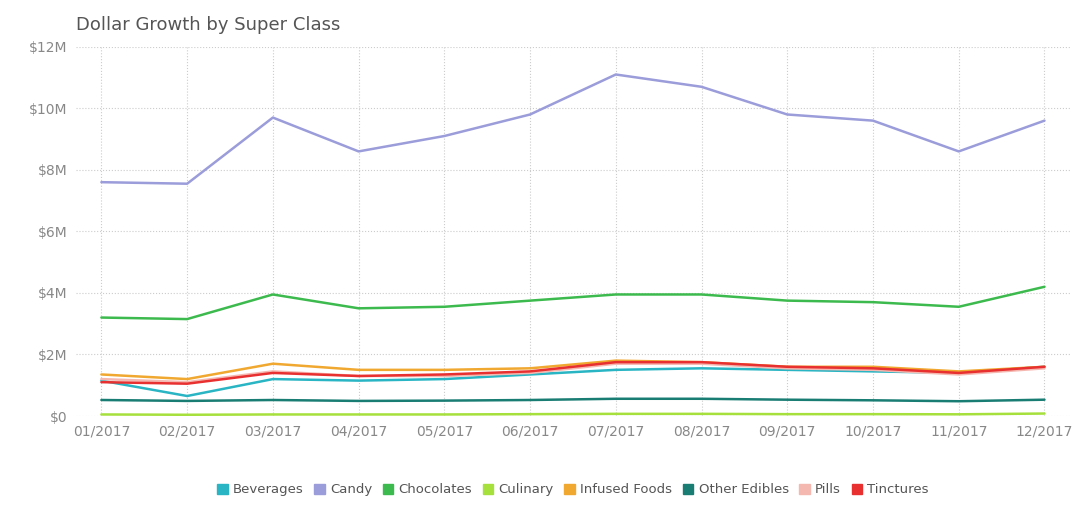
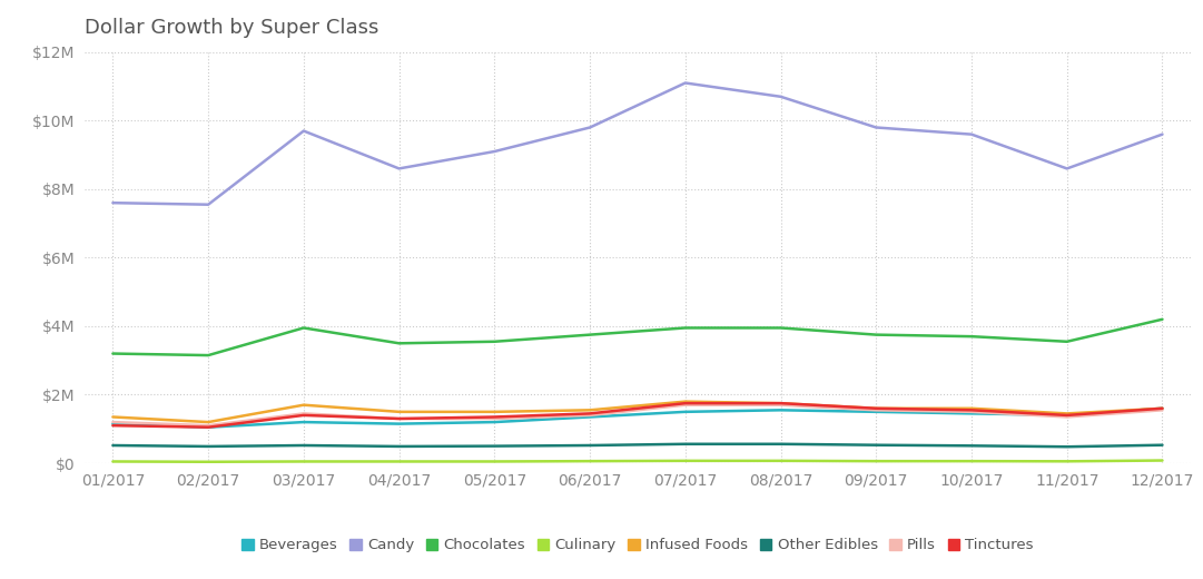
Beverages/02/2017: $0.65M -> $1.05M
